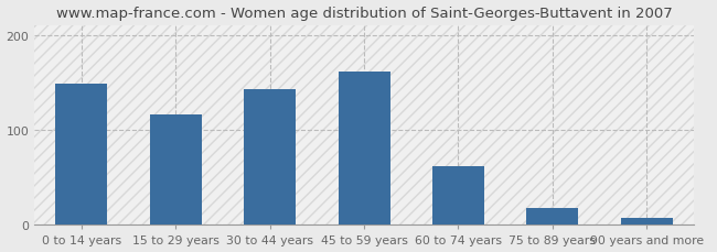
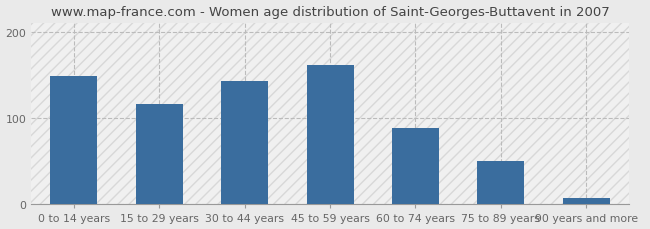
60 to 74 years: 62 -> 88
75 to 89 years: 18 -> 50
